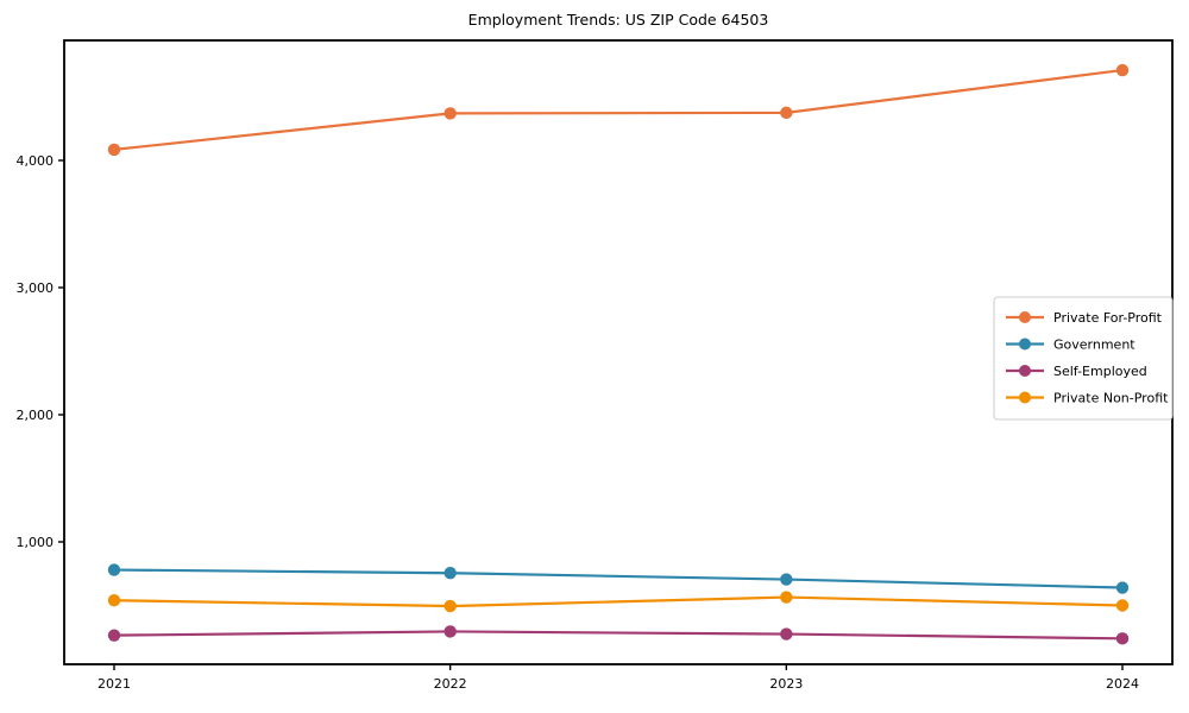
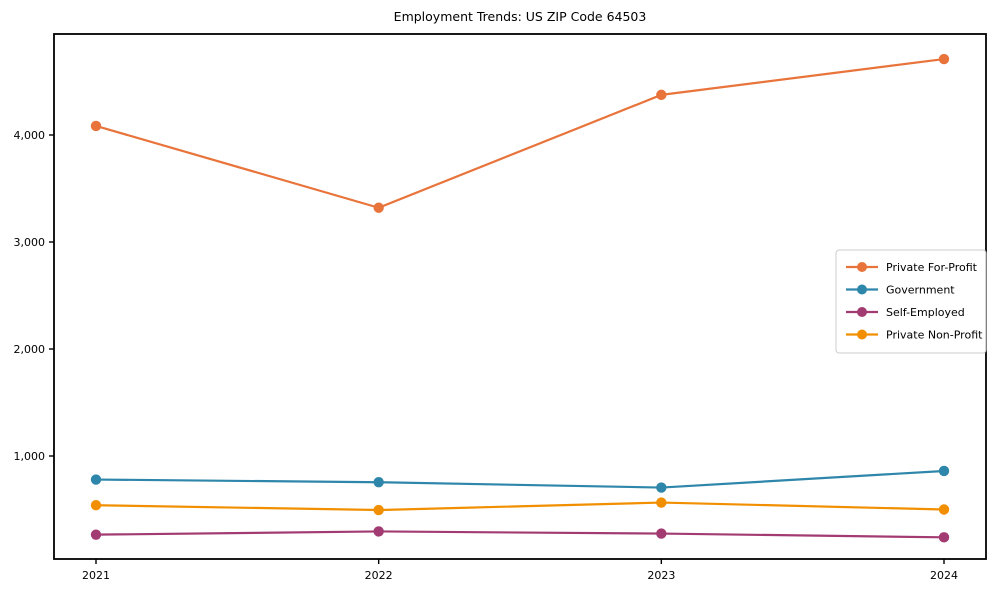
Private For-Profit/2022: 4370 -> 3320
Government/2024: 640 -> 860
